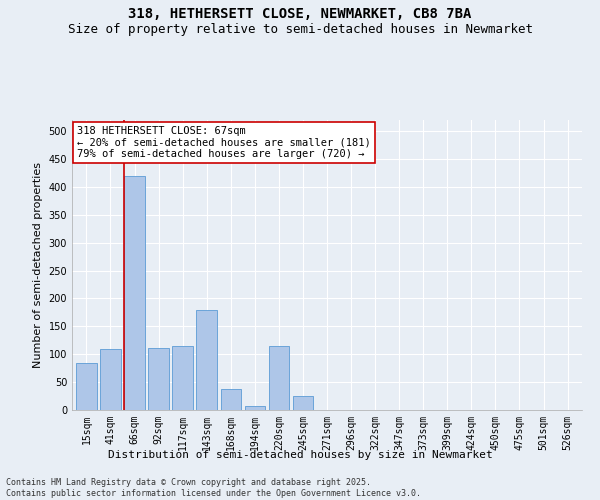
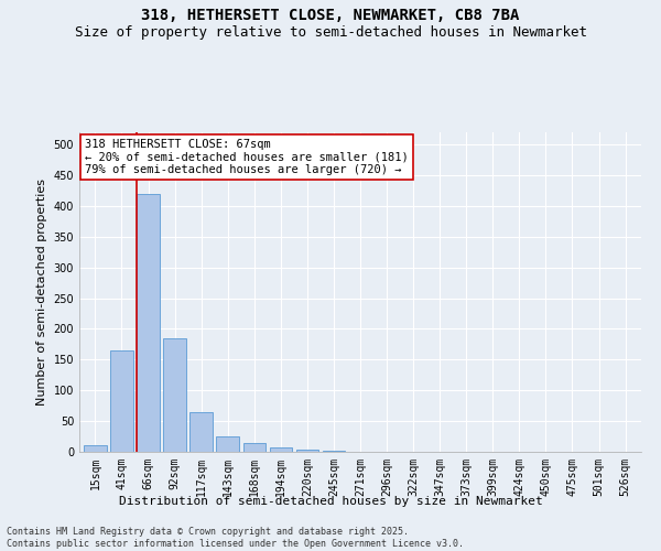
15sqm: 84 -> 10
41sqm: 110 -> 165
92sqm: 112 -> 185
117sqm: 114 -> 65
143sqm: 180 -> 25
168sqm: 38 -> 14
220sqm: 114 -> 3
245sqm: 26 -> 1
